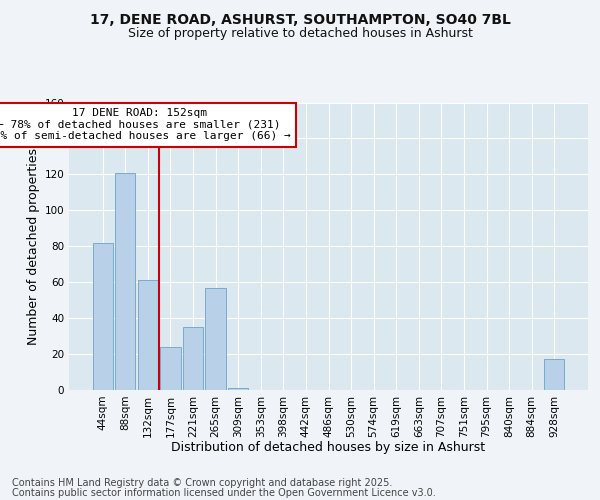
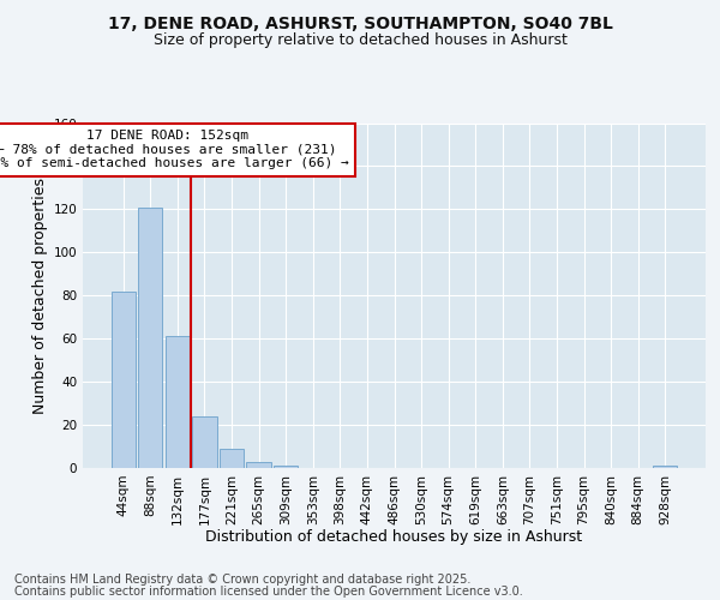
221sqm: 35 -> 9
265sqm: 57 -> 3
928sqm: 17 -> 1
